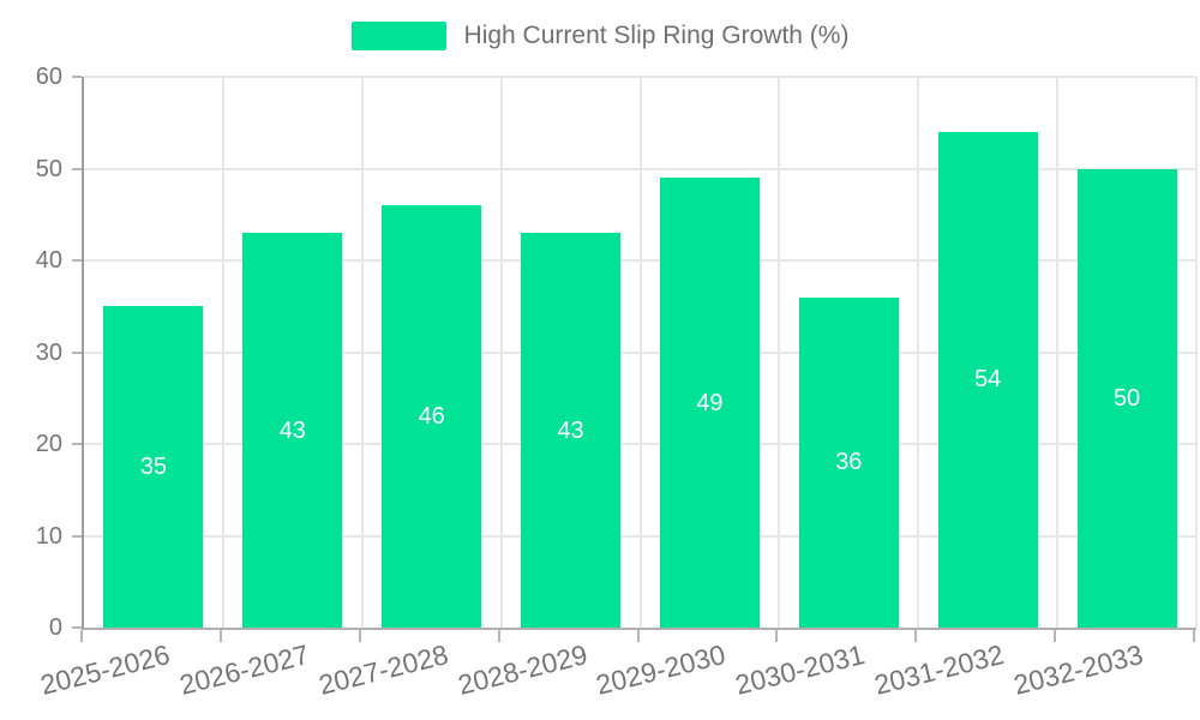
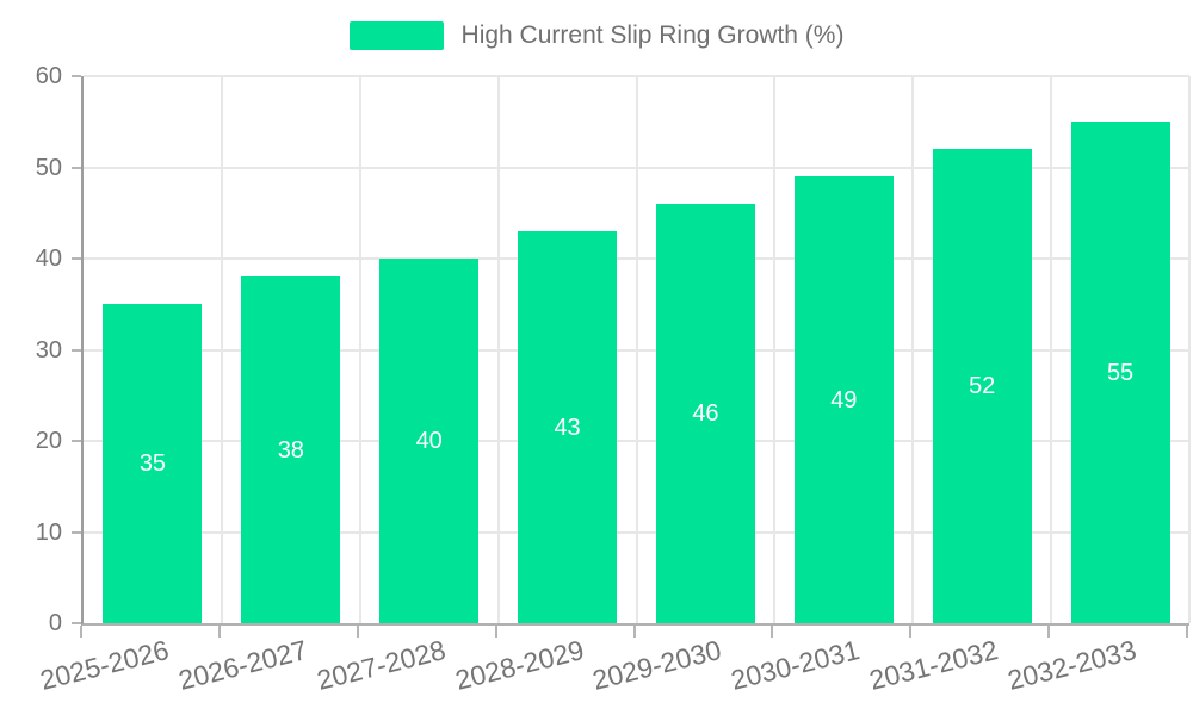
2026-2027: 43 -> 38
2027-2028: 46 -> 40
2029-2030: 49 -> 46
2030-2031: 36 -> 49
2031-2032: 54 -> 52
2032-2033: 50 -> 55
